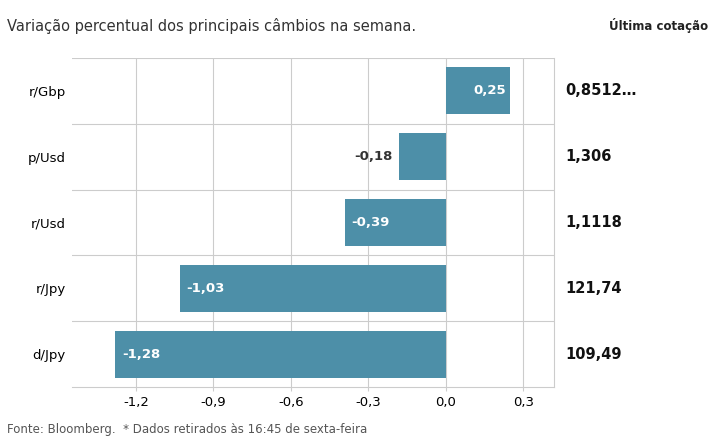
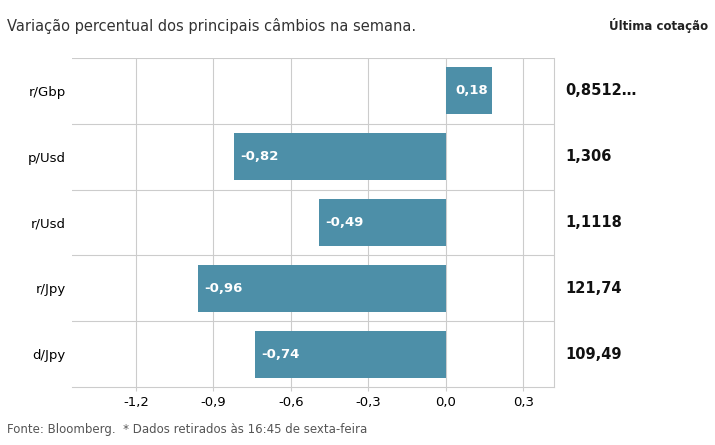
r/Gbp: 0,25 -> 0,18
p/Usd: -0,18 -> -0,82
r/Usd: -0,39 -> -0,49
r/Jpy: -1,03 -> -0,96
d/Jpy: -1,28 -> -0,74
